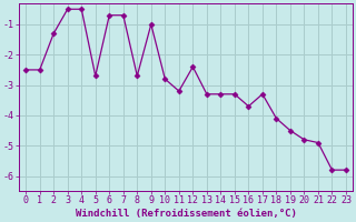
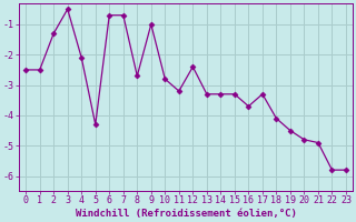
4: -0.5 -> -2.1
5: -2.7 -> -4.3
